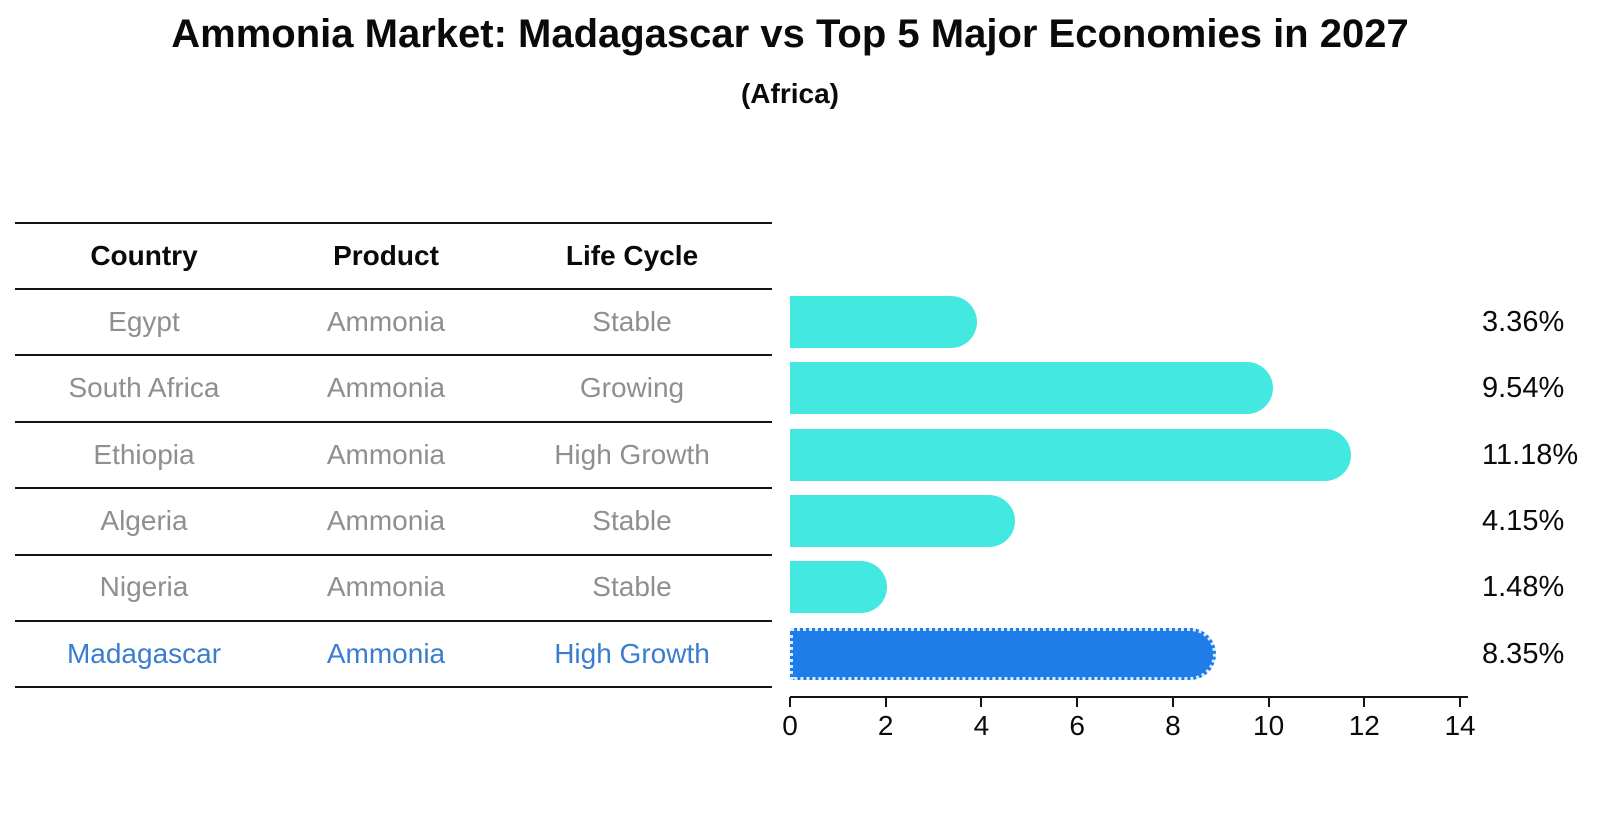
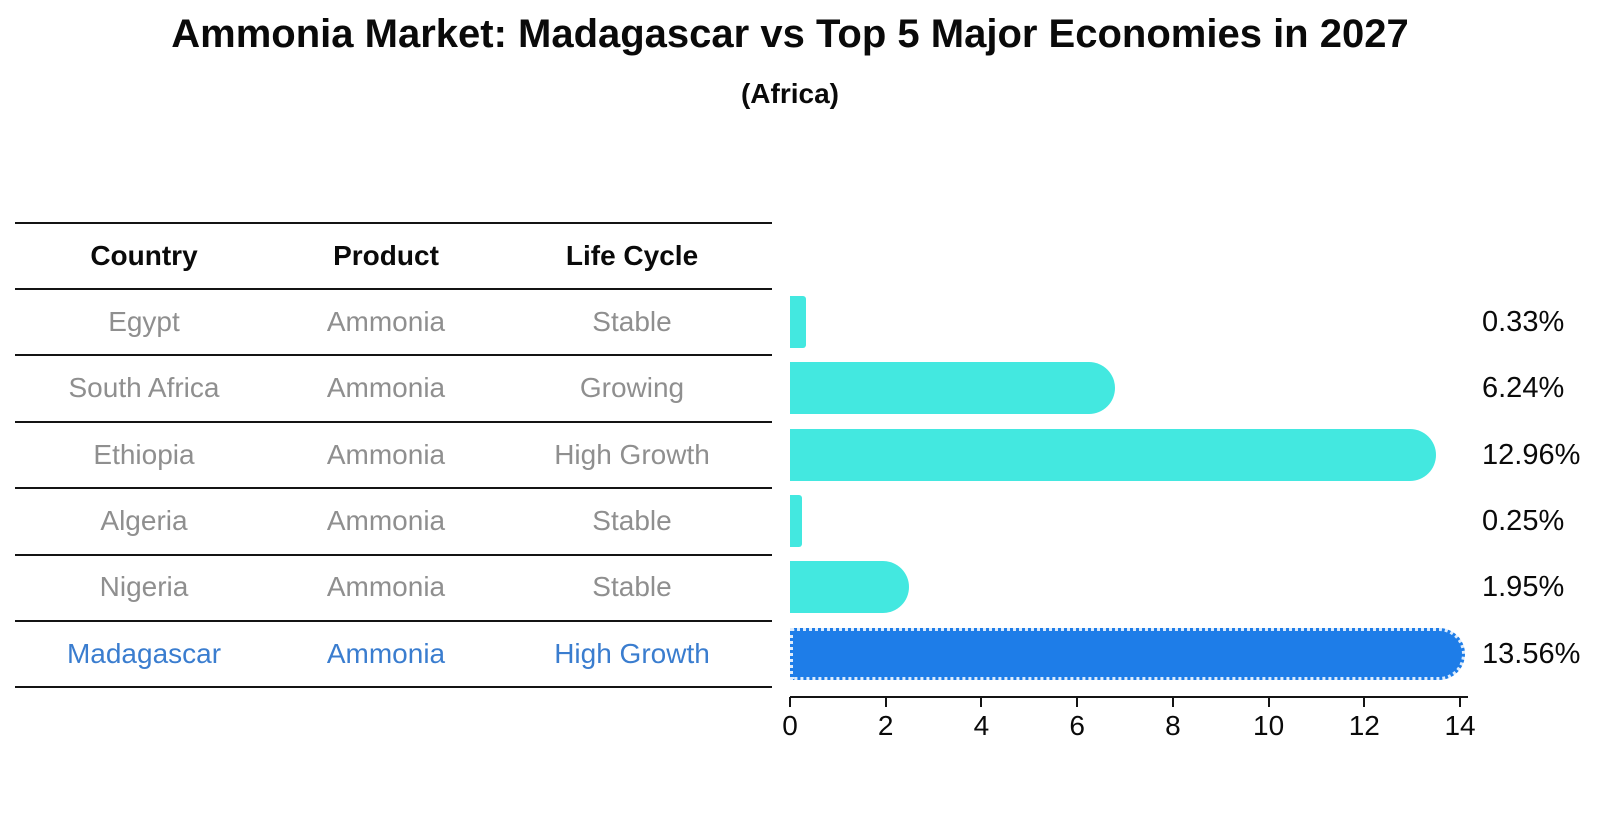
Egypt: 3.36% -> 0.33%
South Africa: 9.54% -> 6.24%
Ethiopia: 11.18% -> 12.96%
Algeria: 4.15% -> 0.25%
Nigeria: 1.48% -> 1.95%
Madagascar: 8.35% -> 13.56%
